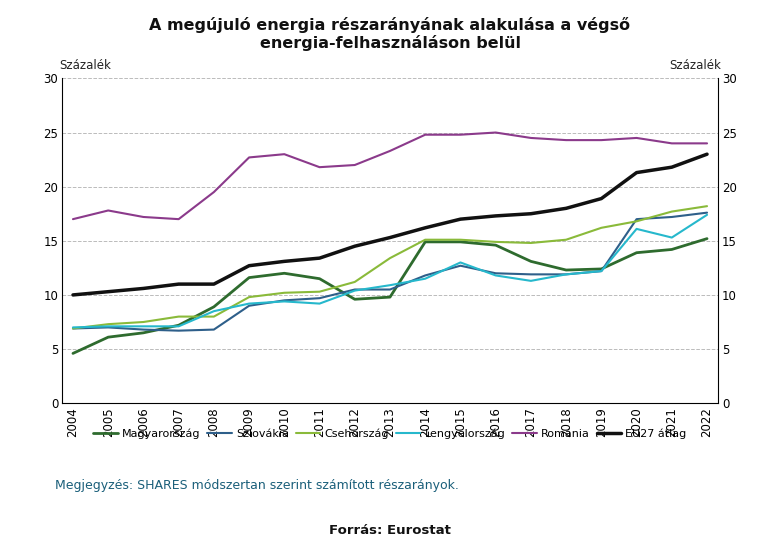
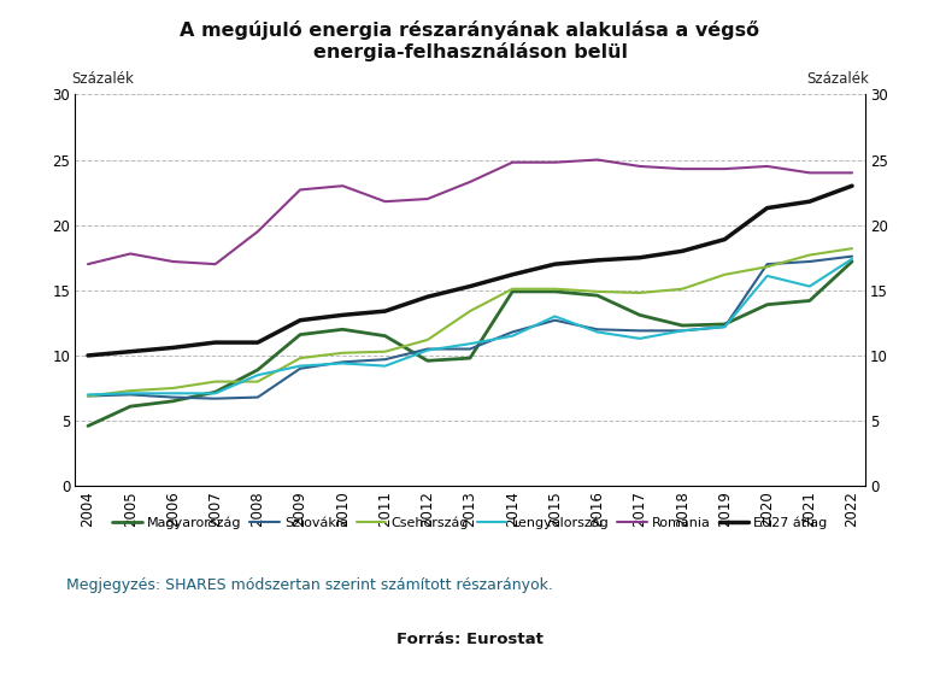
Magyarország/2022: 15.2 -> 17.2
